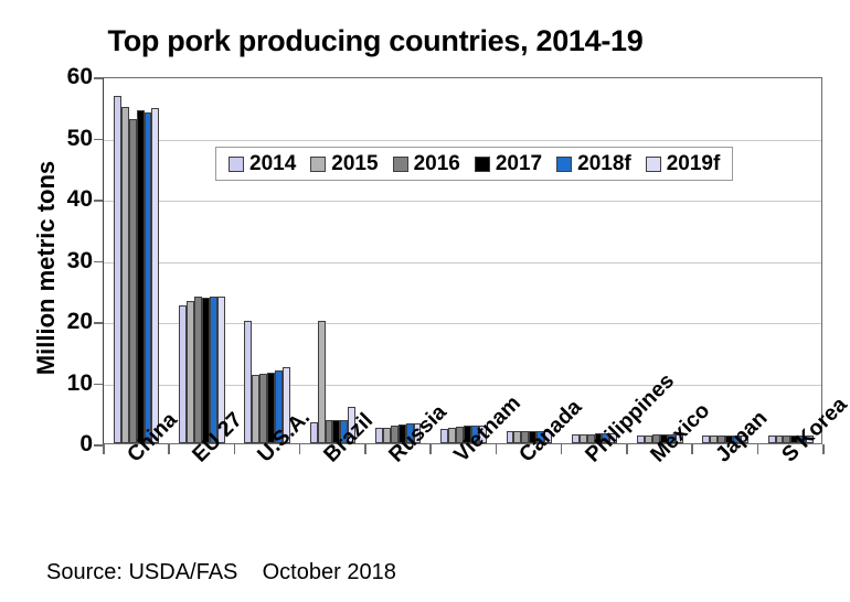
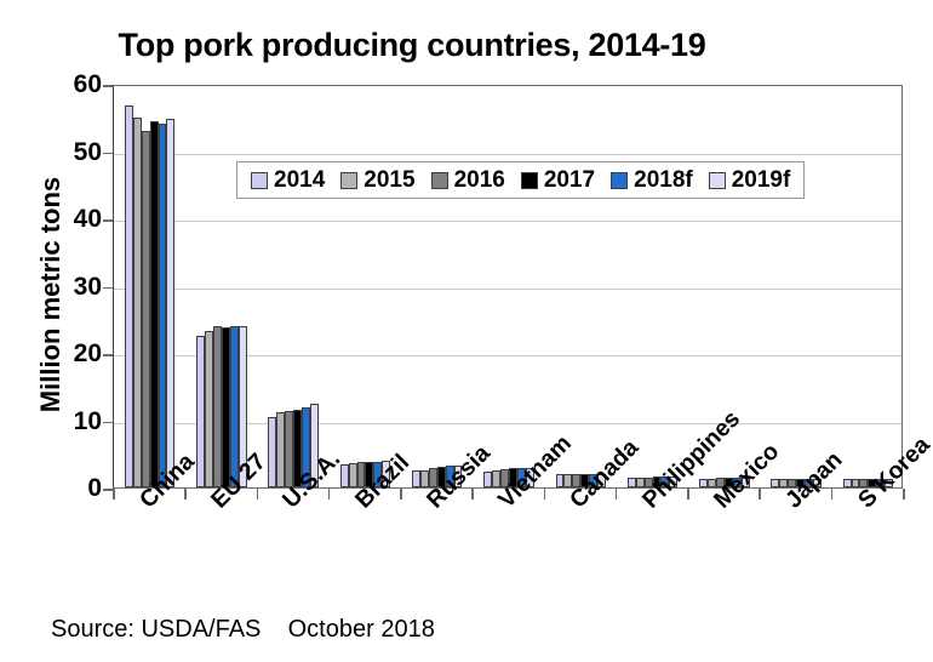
2014/U.S.A.: 20 -> 10
2015/Brazil: 20 -> 4
2019f/Brazil: 6 -> 4
